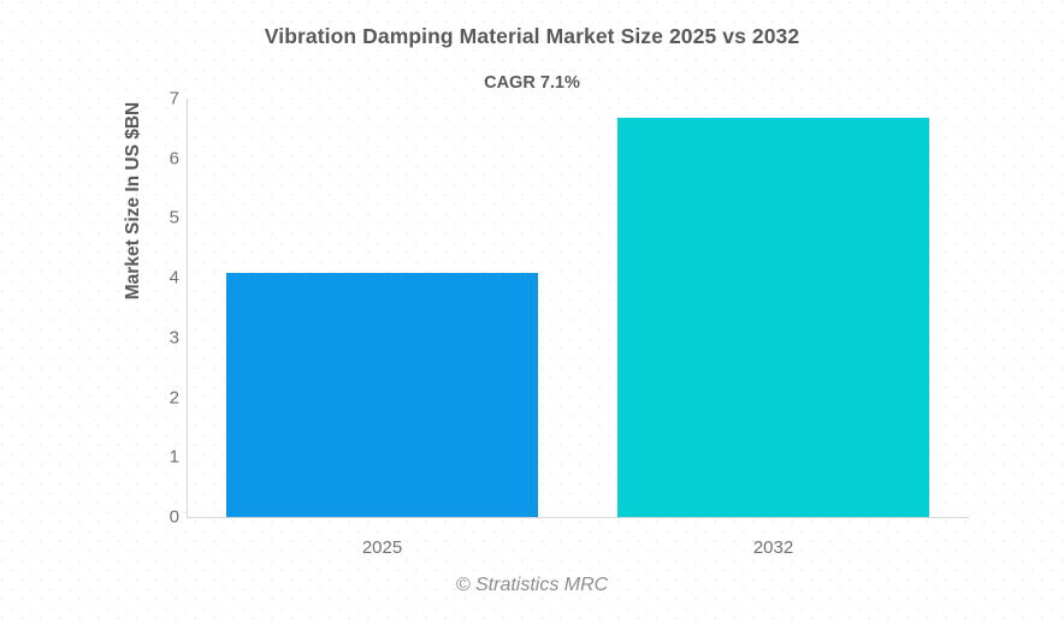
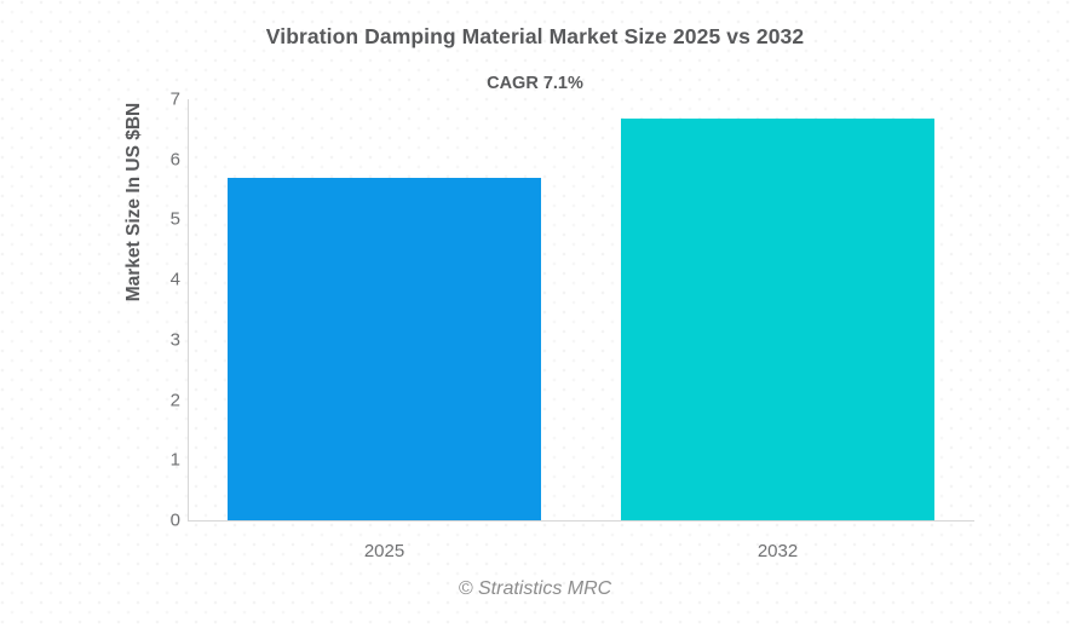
2025: 4.1 -> 5.7
